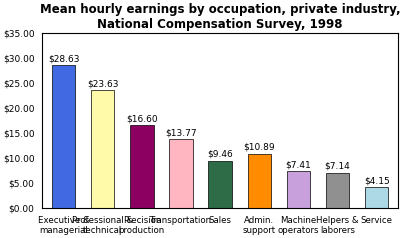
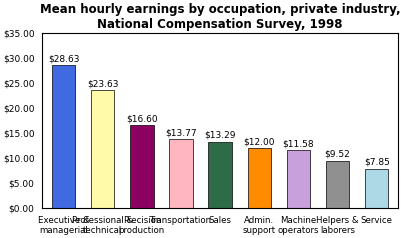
Sales: $9.46 -> $13.29
Admin. support: $10.89 -> $12.00
Machine operators: $7.41 -> $11.58
Helpers & laborers: $7.14 -> $9.52
Service: $4.15 -> $7.85
